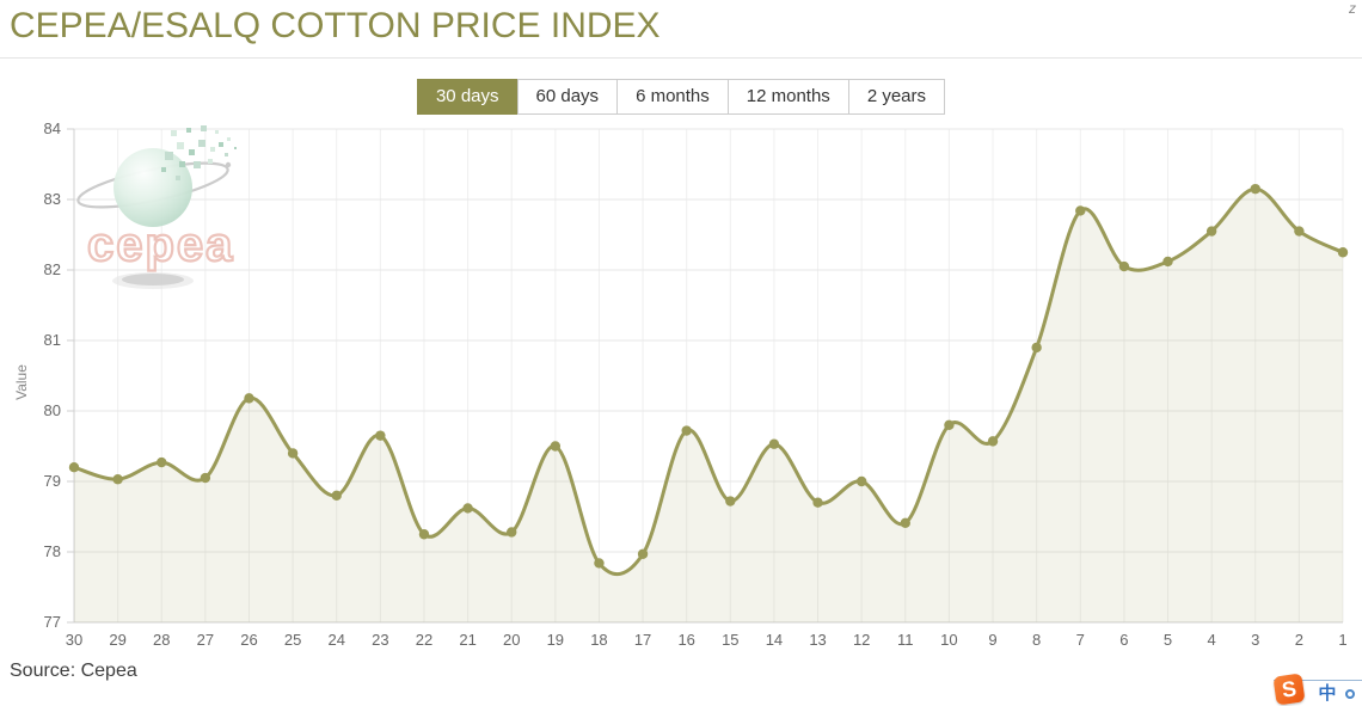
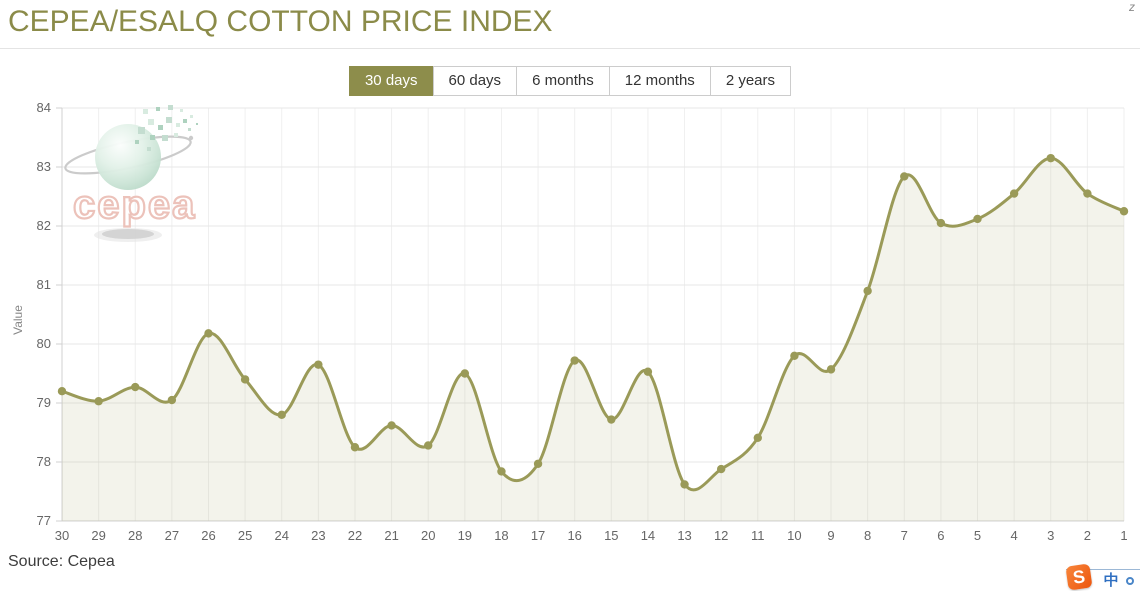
13: 78.7 -> 77.6
12: 79.0 -> 77.9
